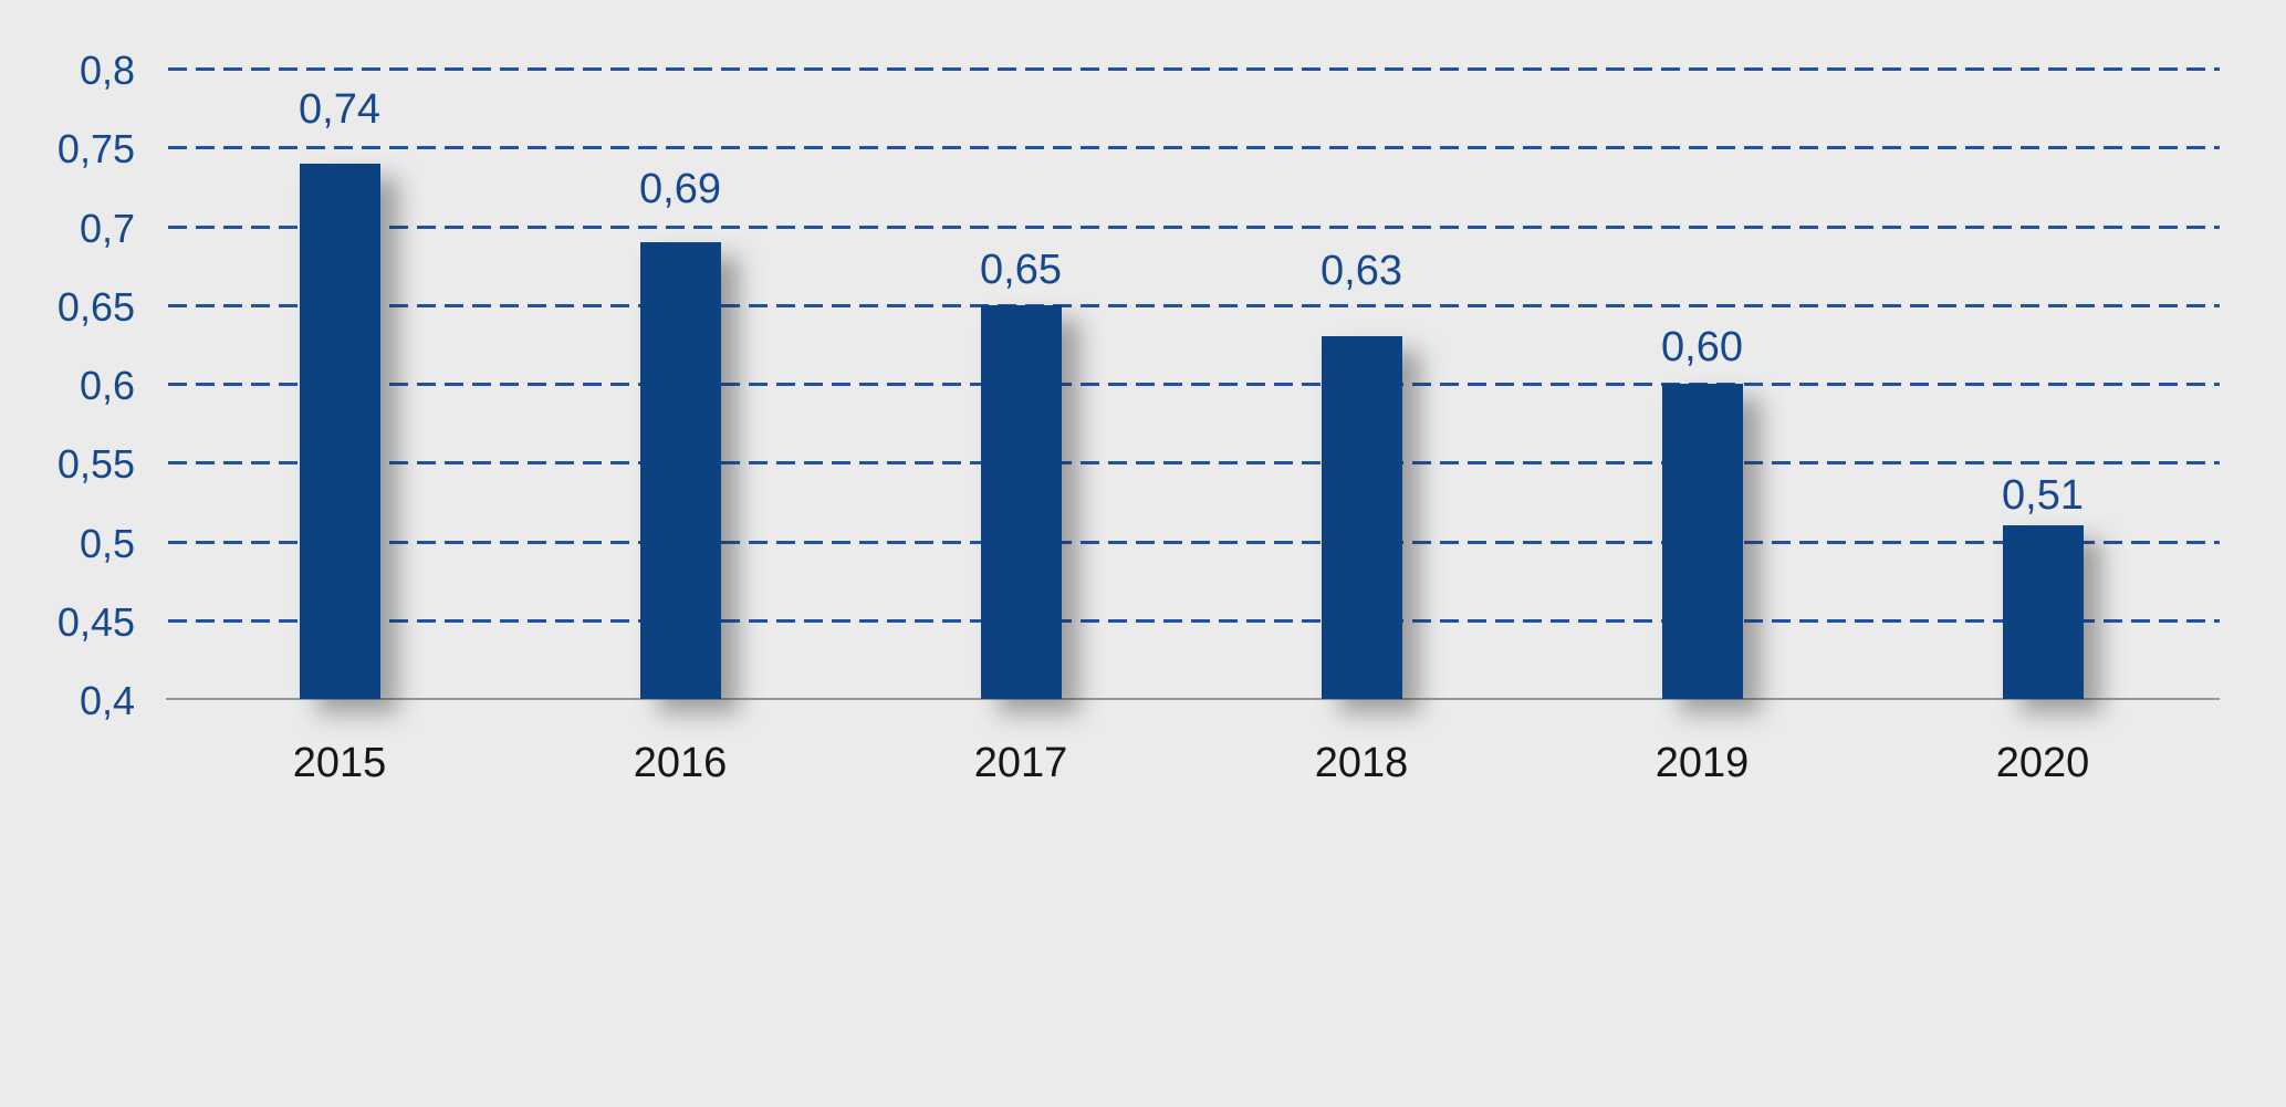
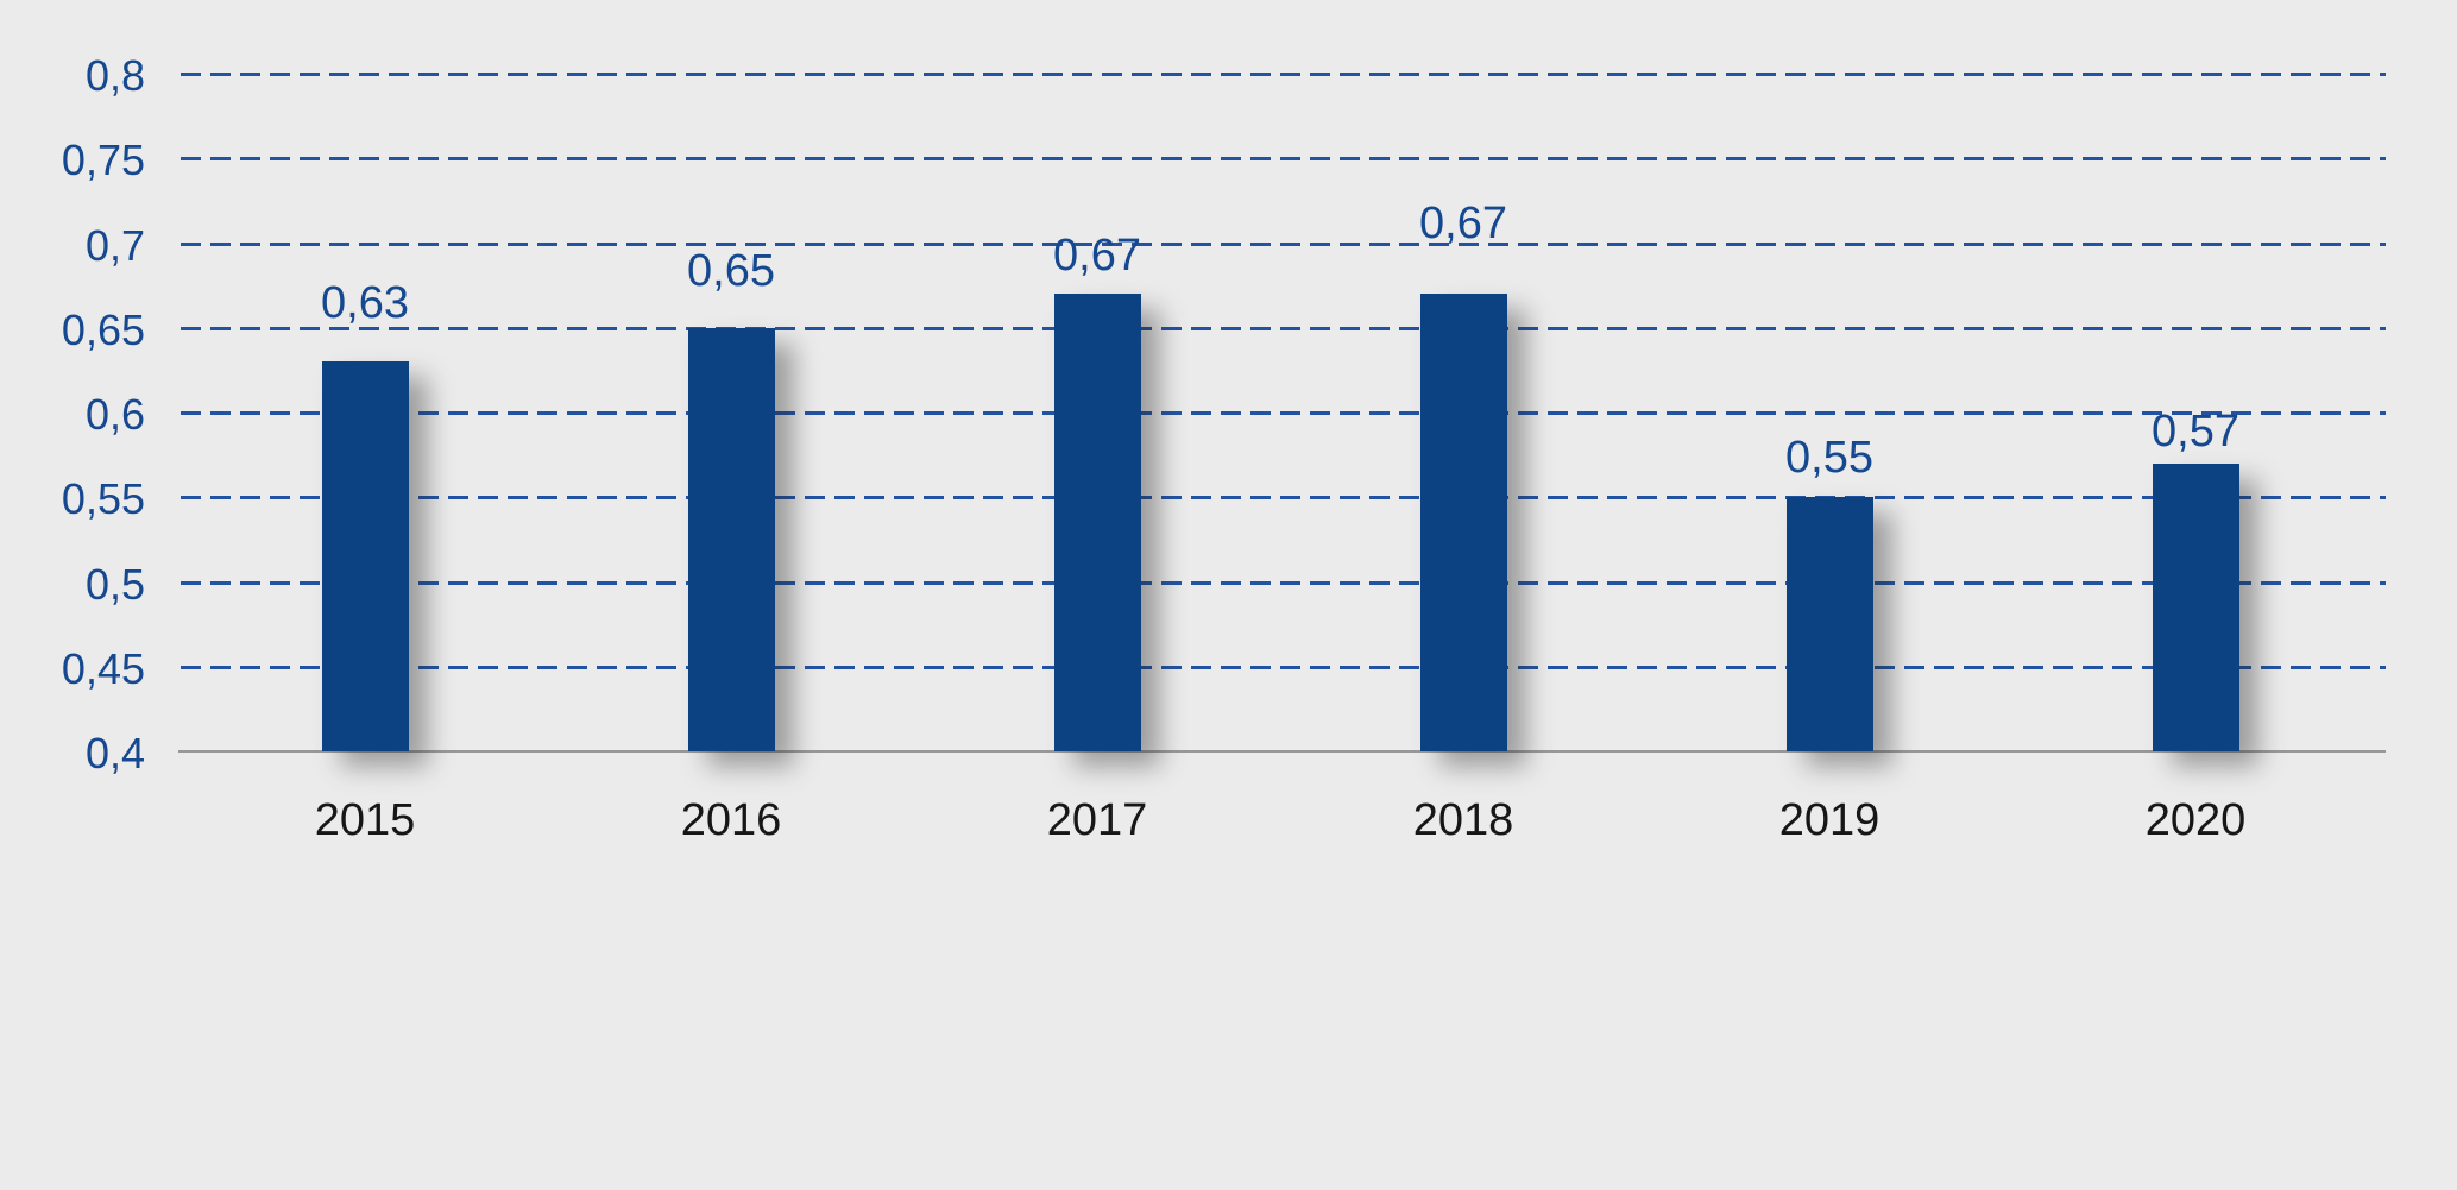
2015: 0,74 -> 0,63
2016: 0,69 -> 0,65
2017: 0,65 -> 0,67
2018: 0,63 -> 0,67
2019: 0,60 -> 0,55
2020: 0,51 -> 0,57
